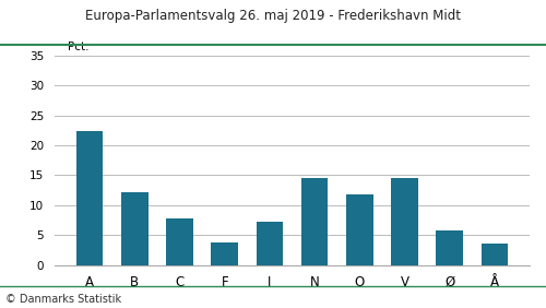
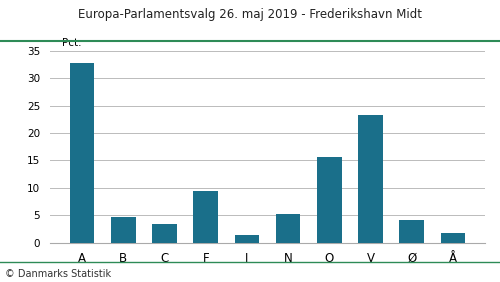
A: 22.4 -> 32.8
B: 12.2 -> 4.7
C: 7.8 -> 3.3
F: 3.8 -> 9.4
I: 7.2 -> 1.4
N: 14.6 -> 5.2
O: 11.8 -> 15.7
V: 14.6 -> 23.2
Ø: 5.8 -> 4.1
Å: 3.6 -> 1.8
